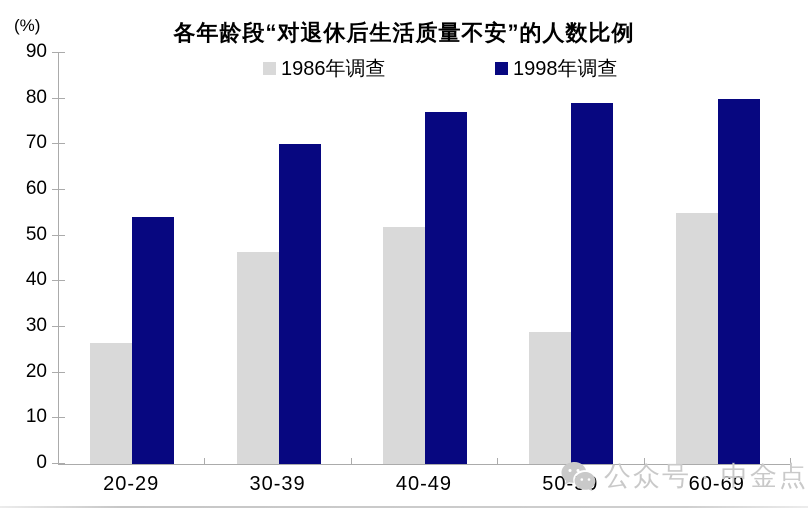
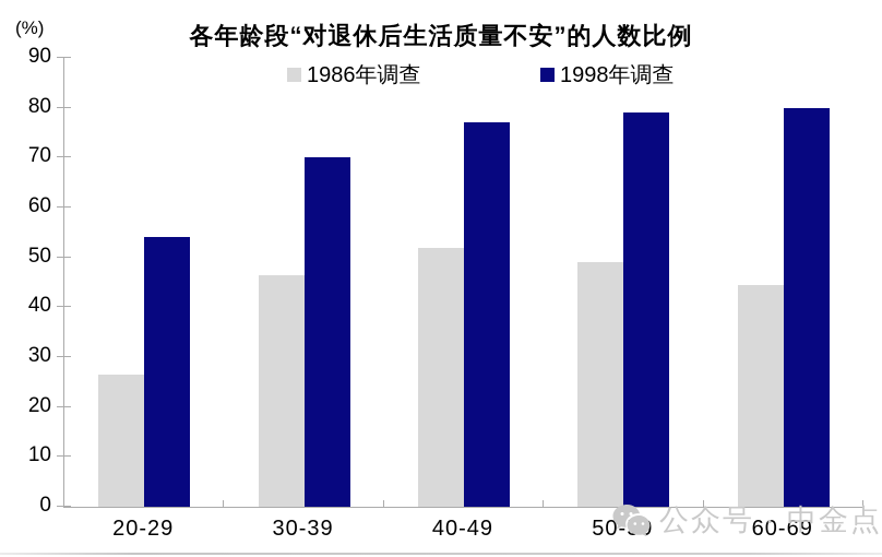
1986年调查/50-59: 29 -> 49
1986年调查/60-69: 55 -> 44
